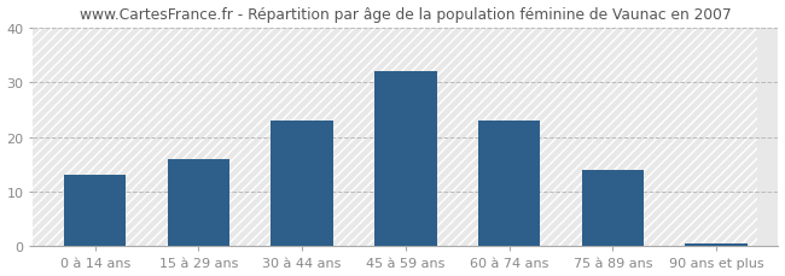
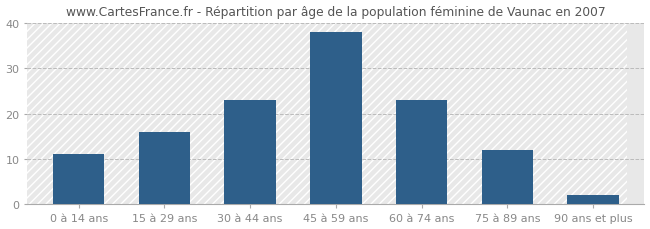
0 à 14 ans: 13.0 -> 11.0
45 à 59 ans: 32.0 -> 38.0
75 à 89 ans: 14.0 -> 12.0
90 ans et plus: 0.5 -> 2.0
